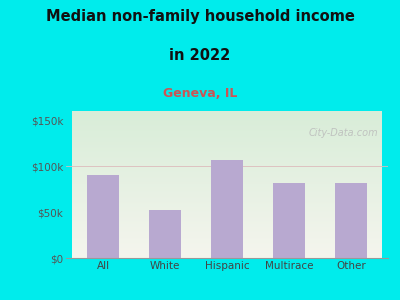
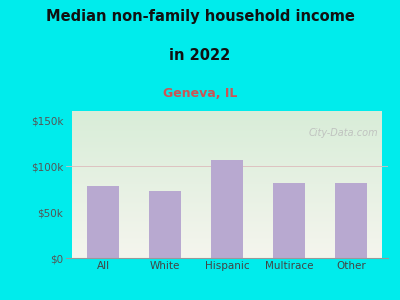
All: $90k -> $78k
White: $52k -> $73k
